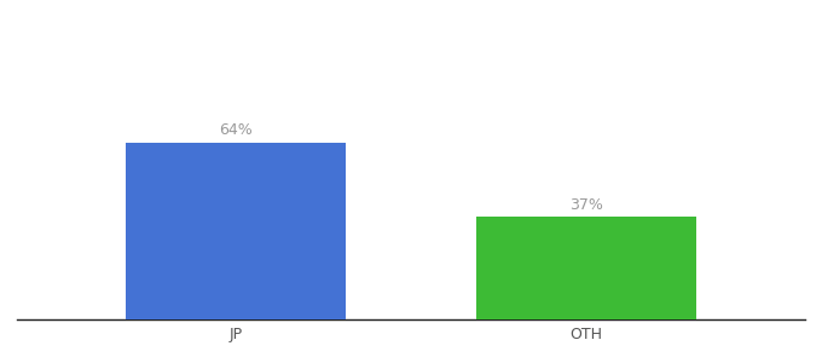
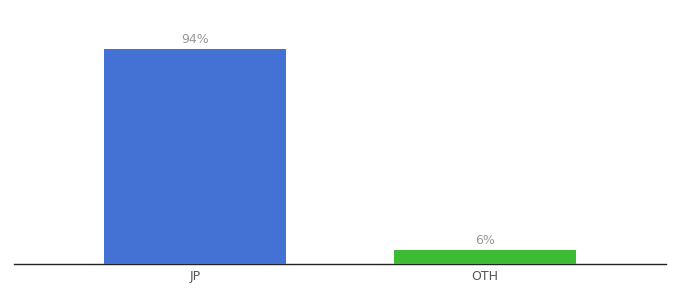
JP: 64% -> 94%
OTH: 37% -> 6%
